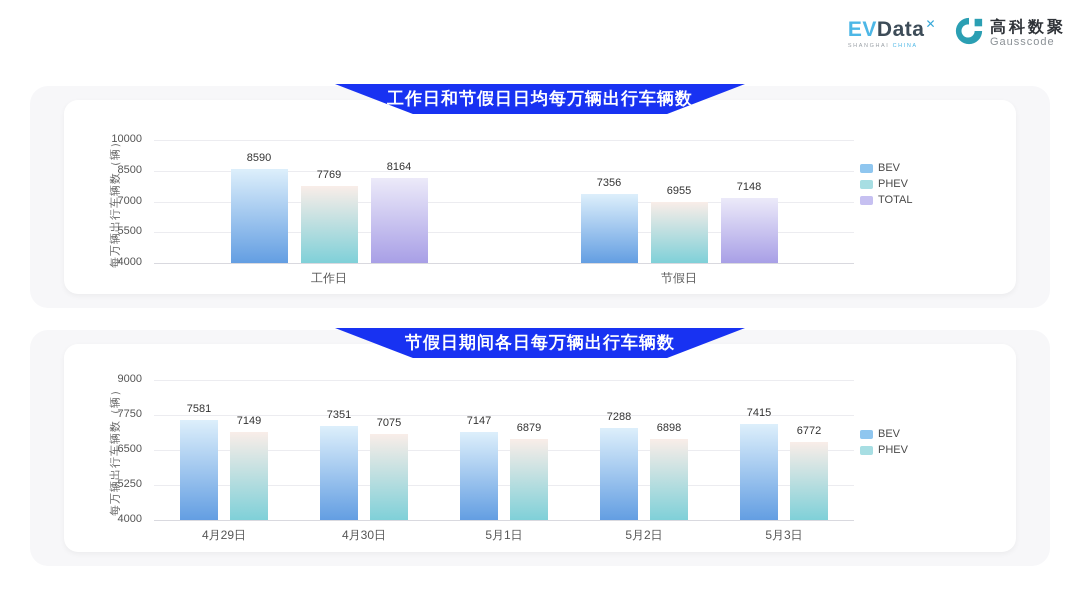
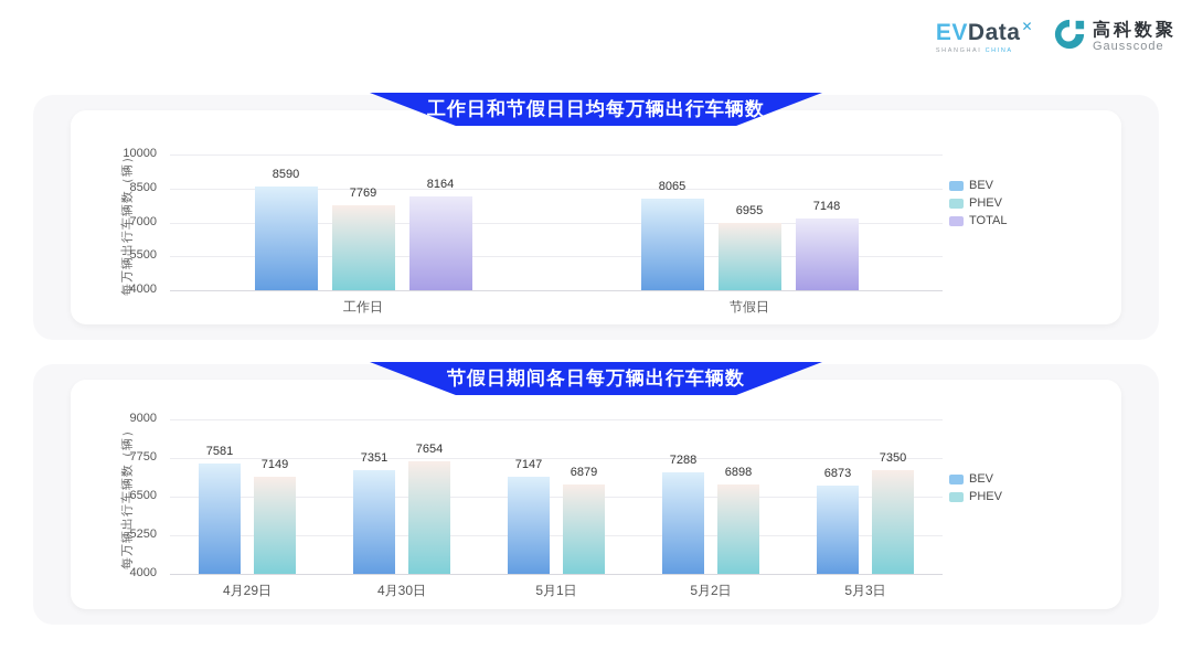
工作日和节假日日均每万辆出行车辆数/BEV/节假日: 7356 -> 8065
节假日期间各日每万辆出行车辆数/PHEV/4月30日: 7075 -> 7654
节假日期间各日每万辆出行车辆数/BEV/5月3日: 7415 -> 6873
节假日期间各日每万辆出行车辆数/PHEV/5月3日: 6772 -> 7350
